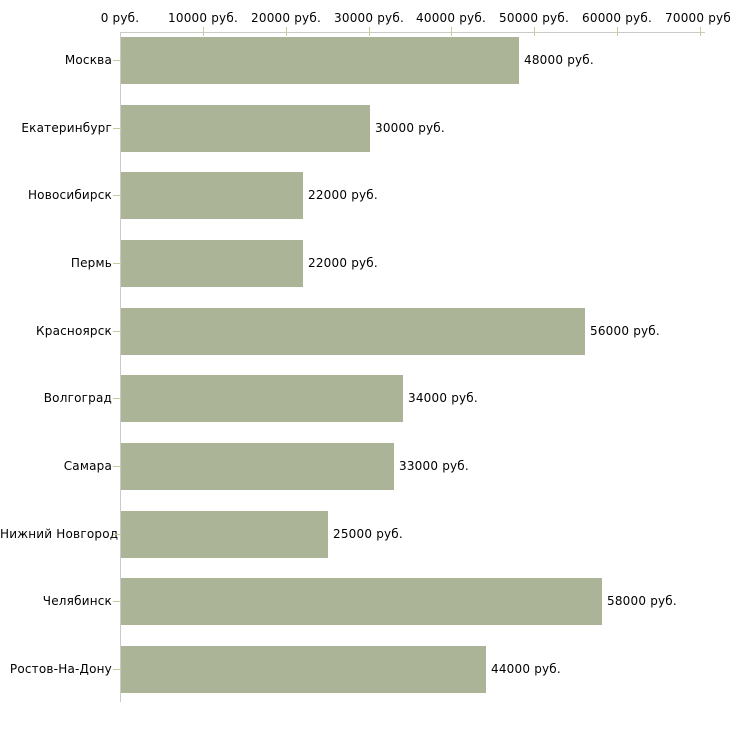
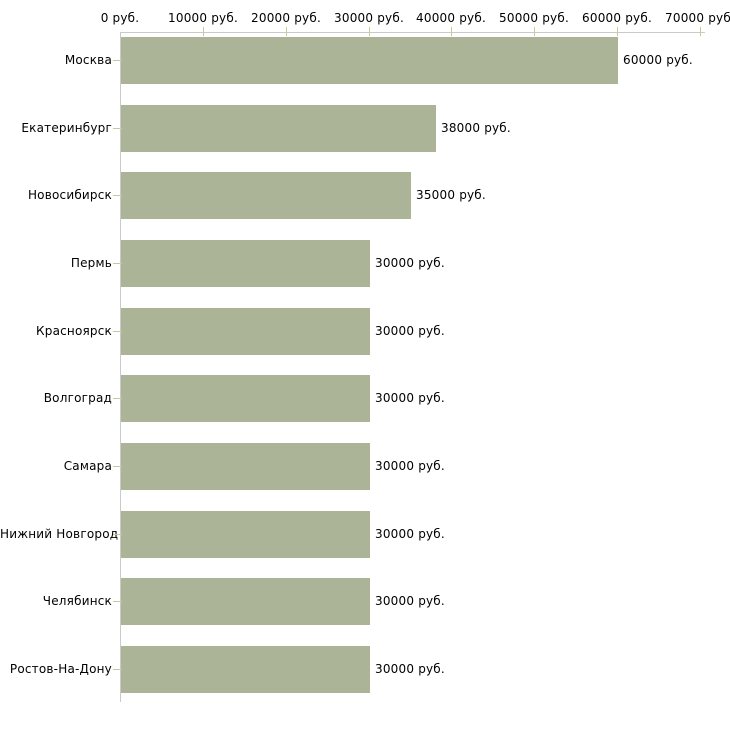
Москва: 48000 -> 60000
Екатеринбург: 30000 -> 38000
Новосибирск: 22000 -> 35000
Пермь: 22000 -> 30000
Красноярск: 56000 -> 30000
Волгоград: 34000 -> 30000
Самара: 33000 -> 30000
Нижний Новгород: 25000 -> 30000
Челябинск: 58000 -> 30000
Ростов-На-Дону: 44000 -> 30000
